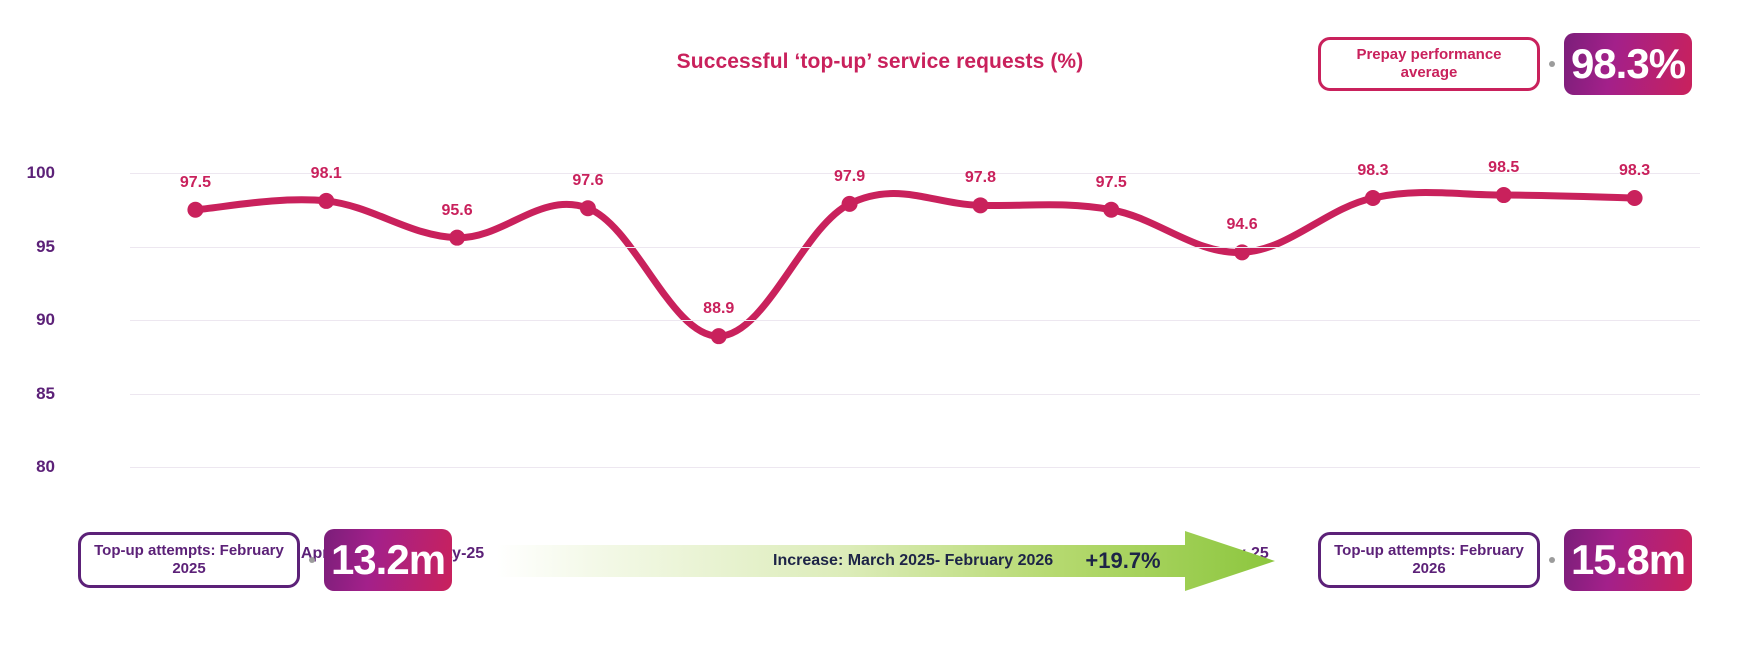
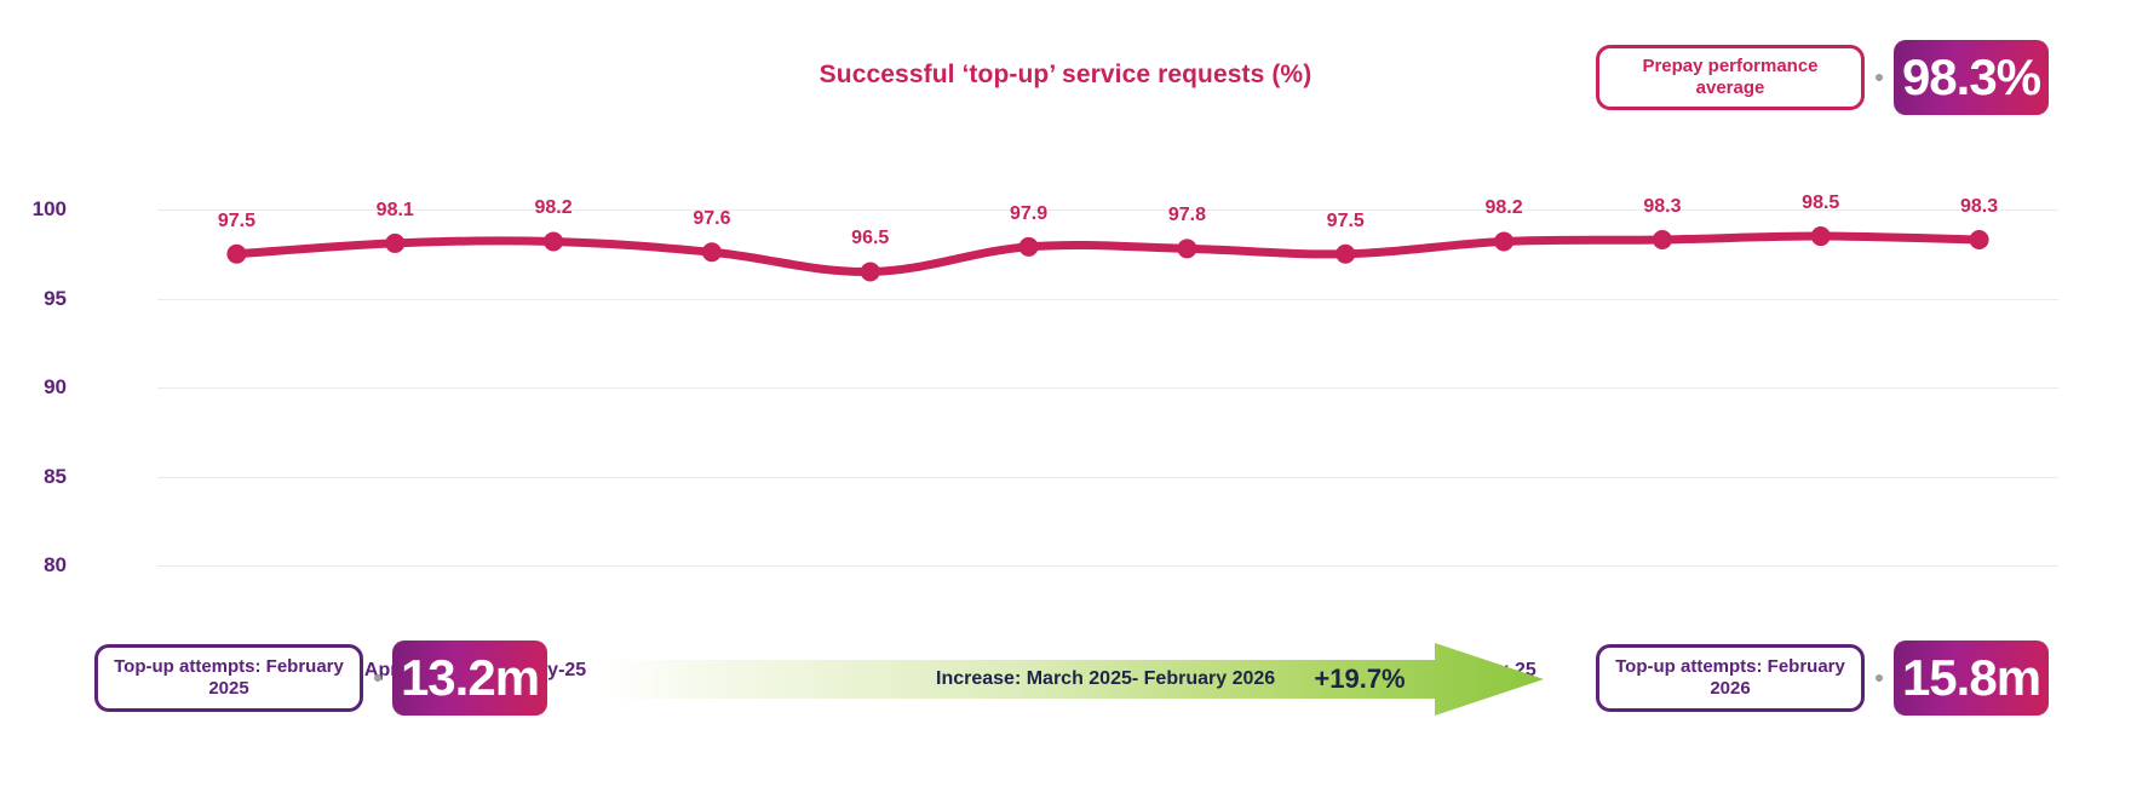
May-25: 95.6 -> 98.2
Jul-25: 88.9 -> 96.5
Nov-25: 94.6 -> 98.2
